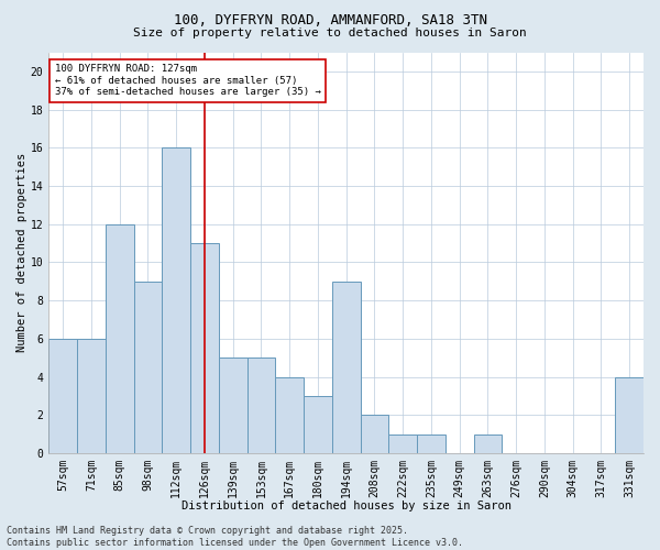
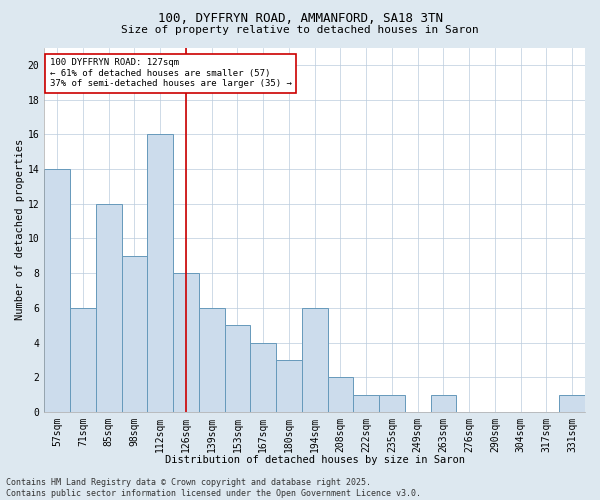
57sqm: 6 -> 14
126sqm: 11 -> 8
139sqm: 5 -> 6
194sqm: 9 -> 6
331sqm: 4 -> 1
